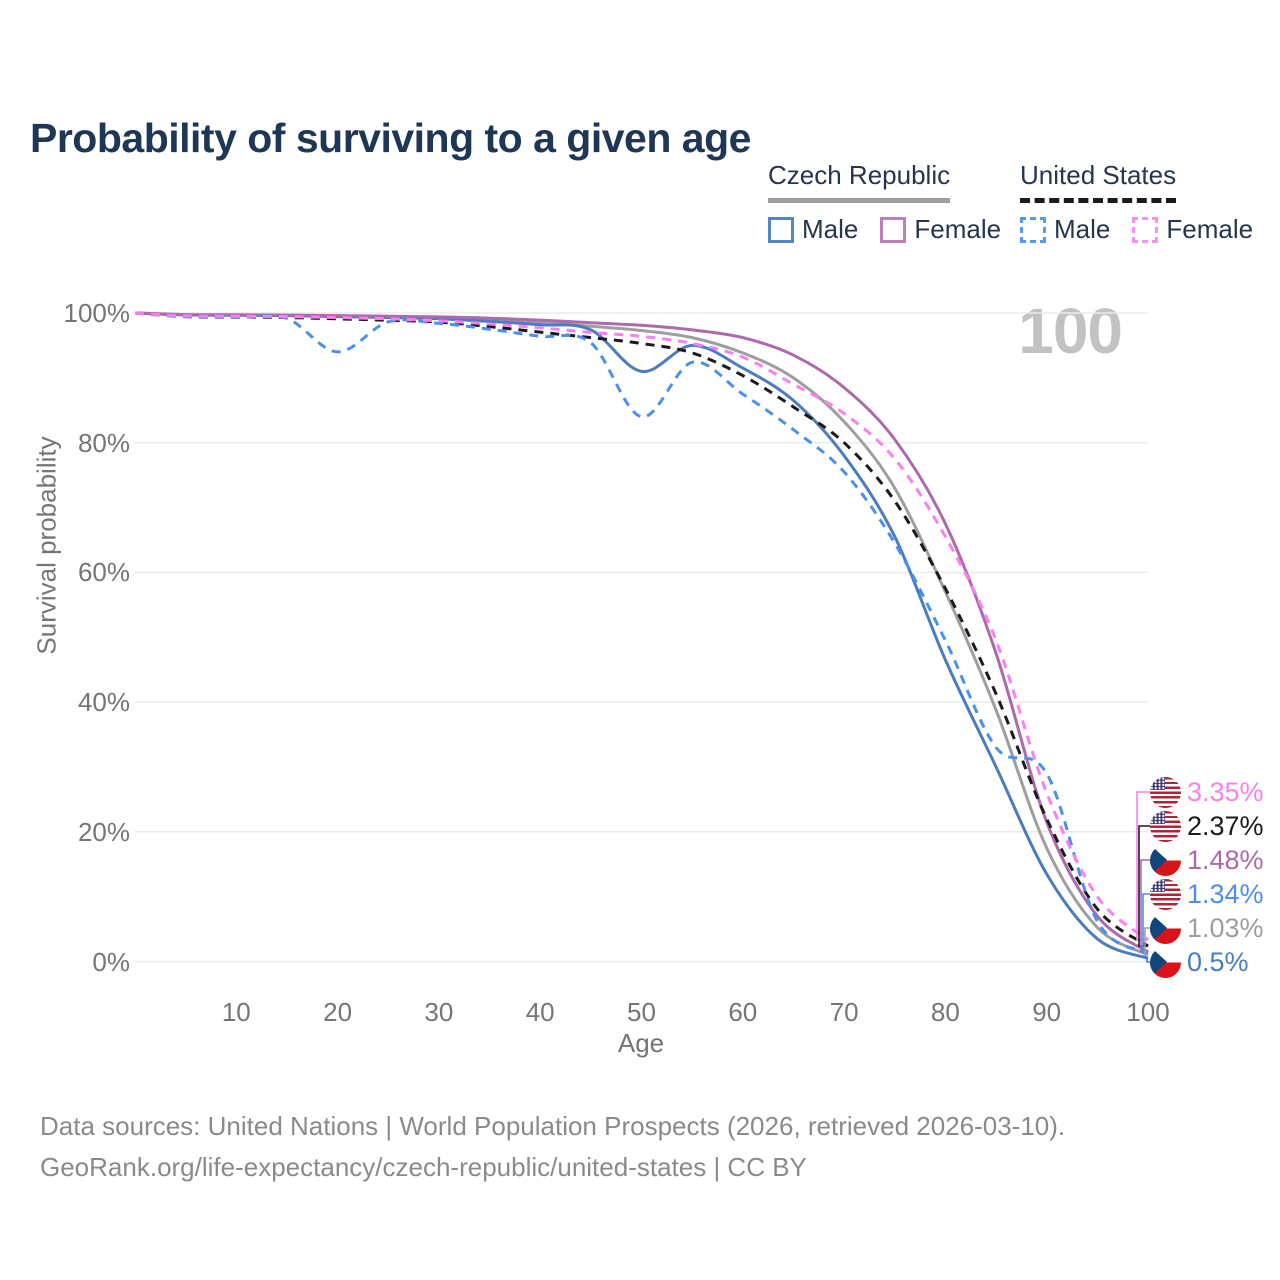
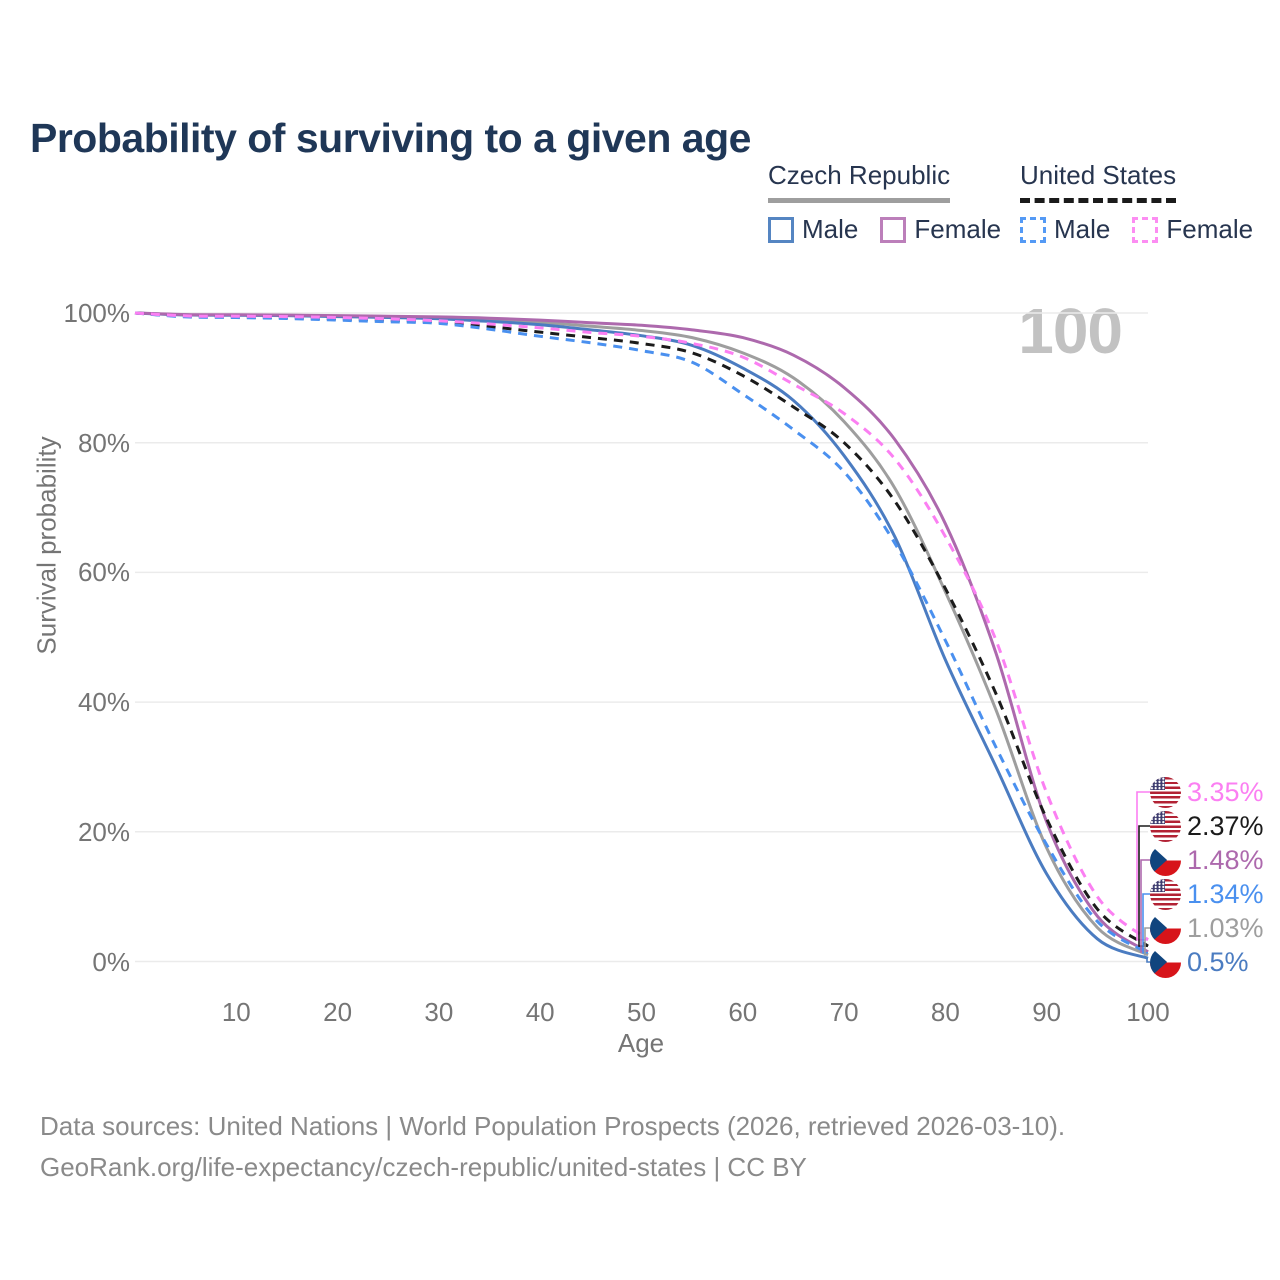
United States Male/20: 94% -> 99%
Czech Republic Male/50: 91% -> 96%
United States Male/50: 84% -> 94%
United States Male/90: 29% -> 18%
